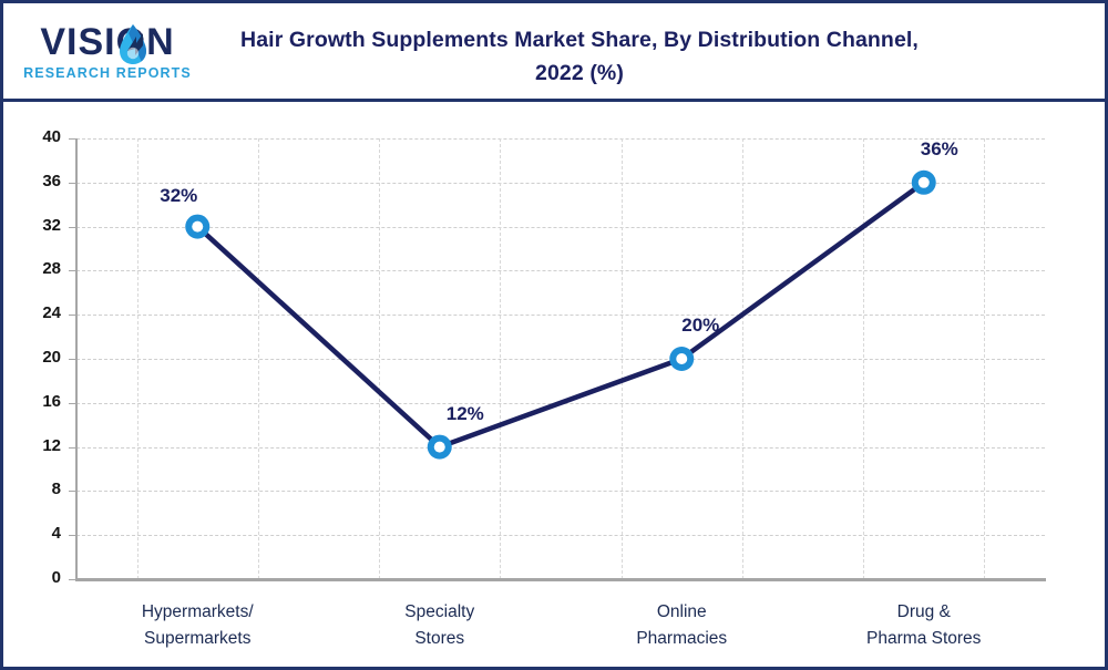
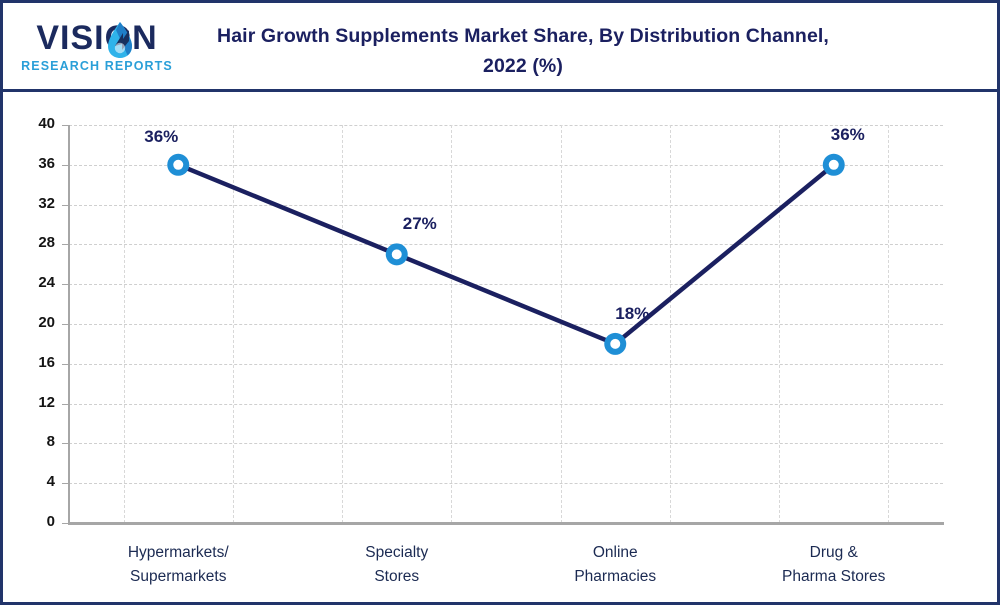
Hypermarkets/ Supermarkets: 32% -> 36%
Specialty Stores: 12% -> 27%
Online Pharmacies: 20% -> 18%
